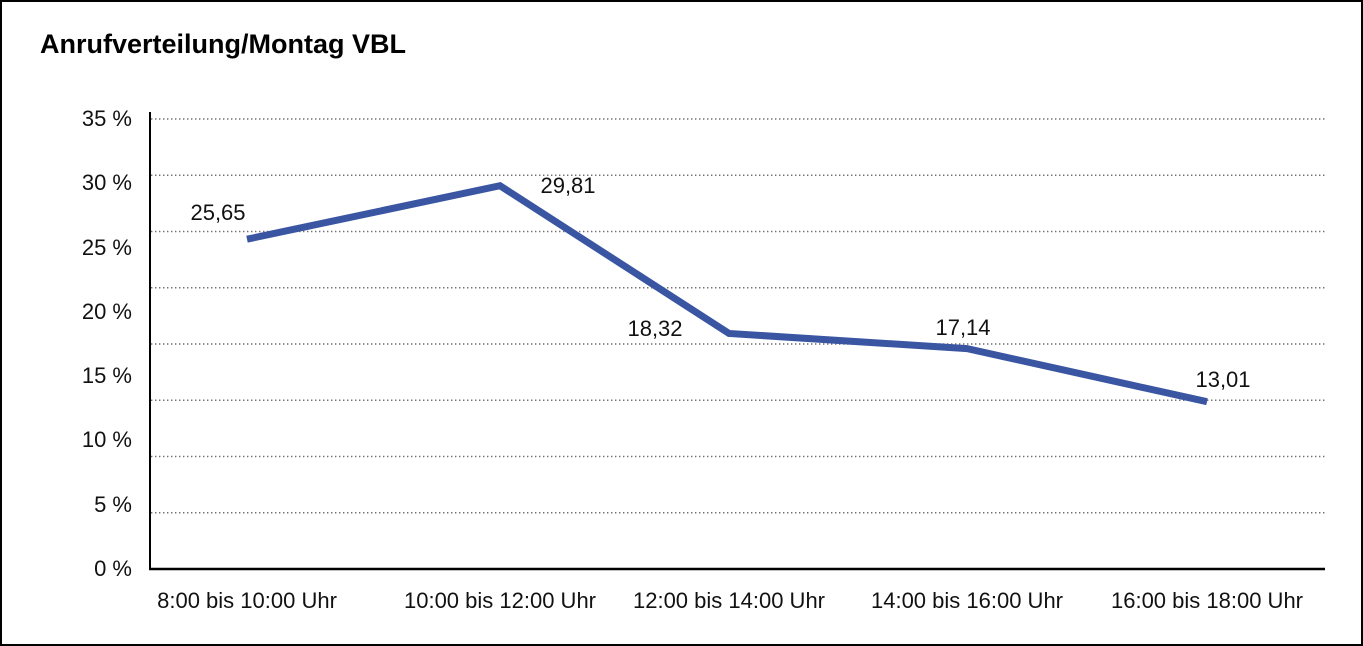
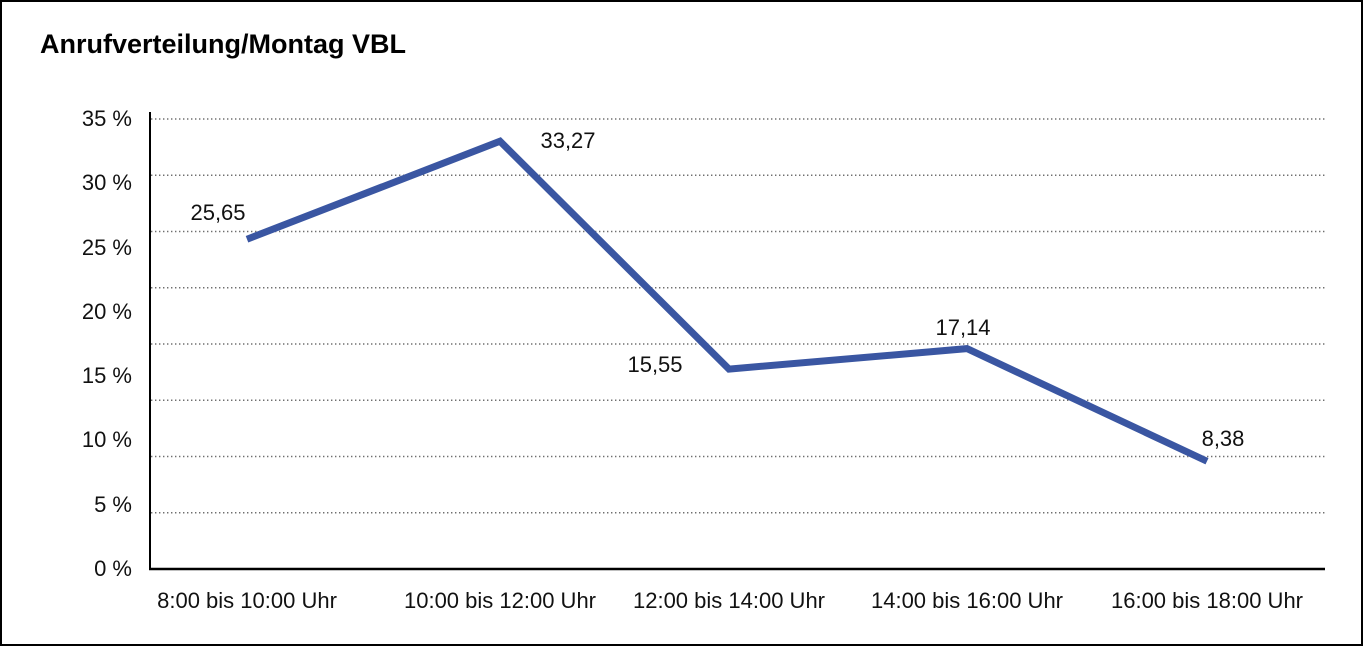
10:00 bis 12:00 Uhr: 29,81 -> 33,27
12:00 bis 14:00 Uhr: 18,32 -> 15,55
16:00 bis 18:00 Uhr: 13,01 -> 8,38
